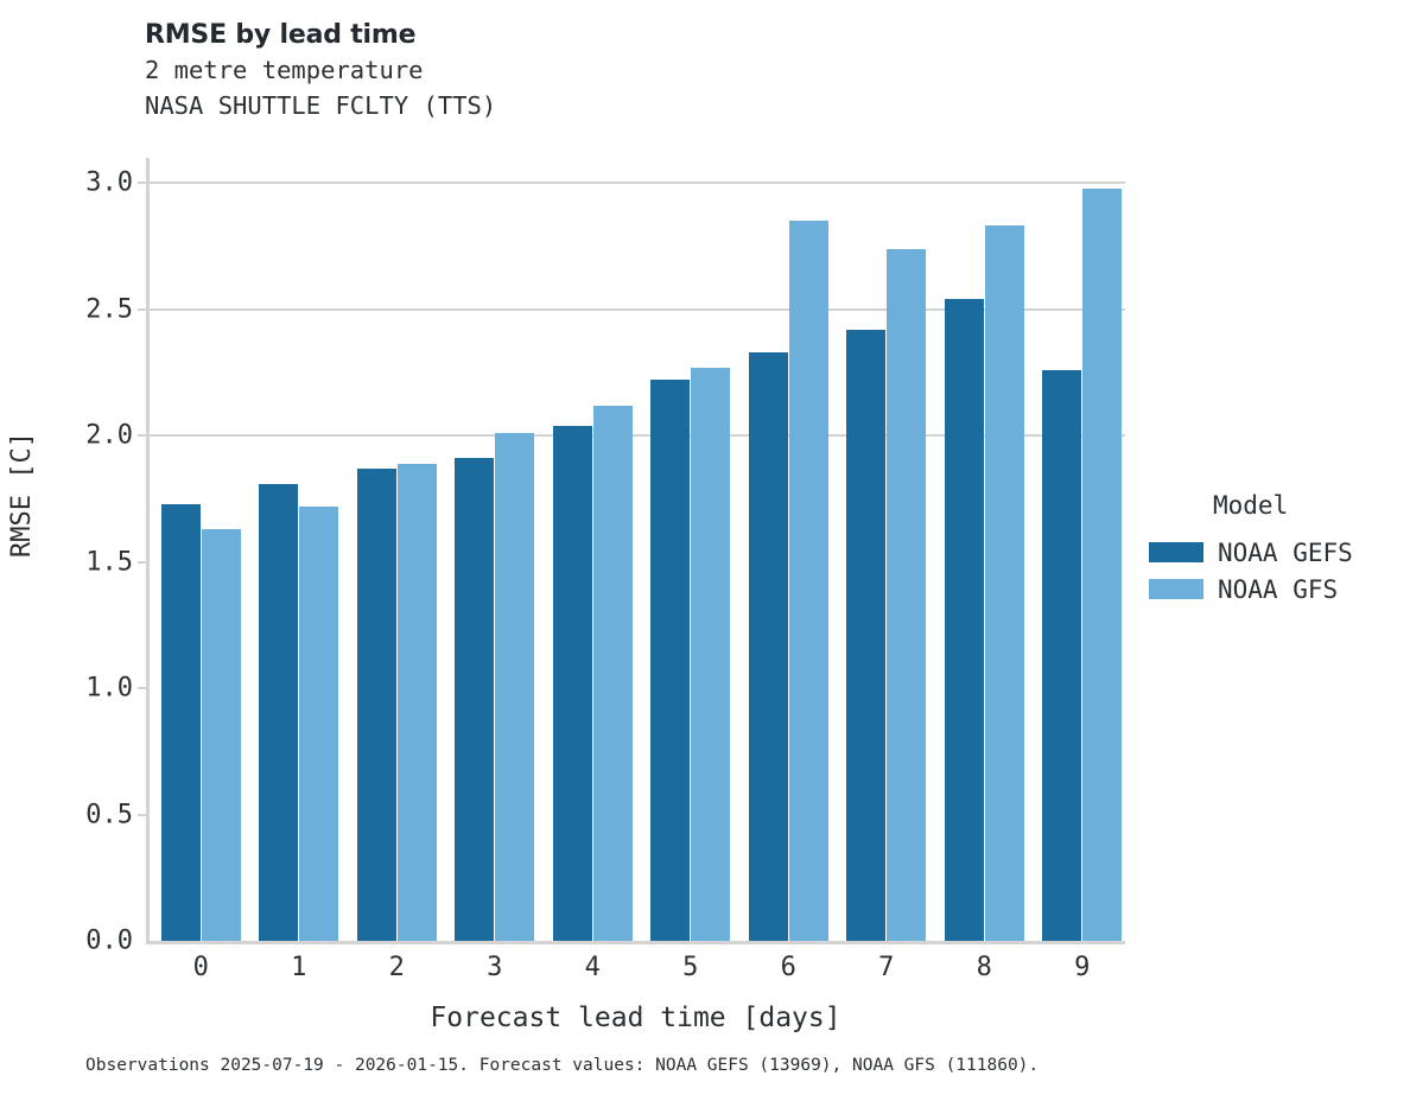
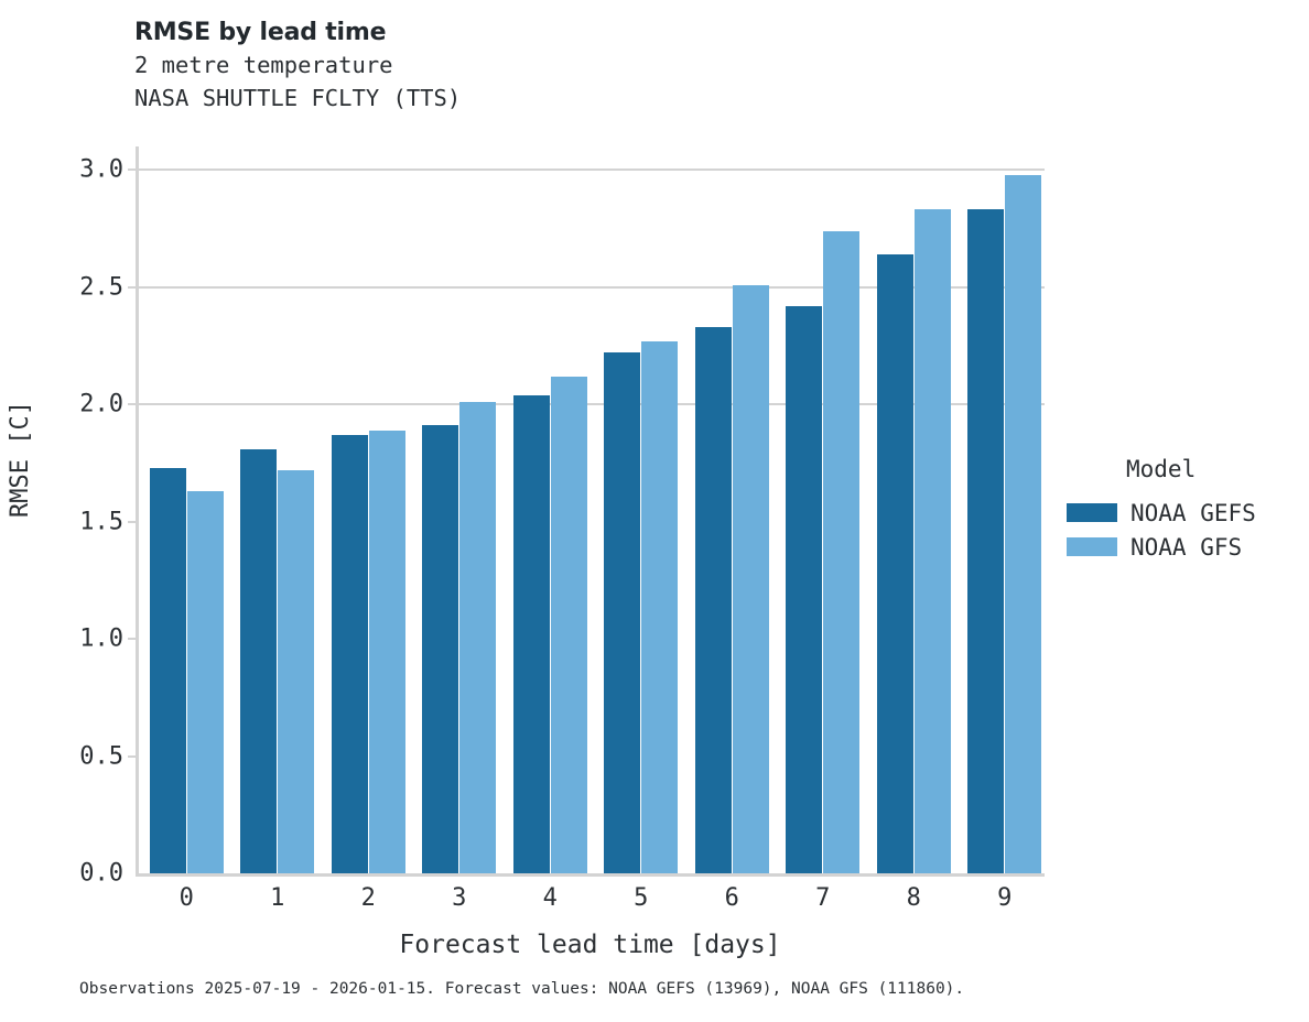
NOAA GFS/6: 2.85 -> 2.51
NOAA GEFS/8: 2.54 -> 2.64
NOAA GEFS/9: 2.26 -> 2.83
